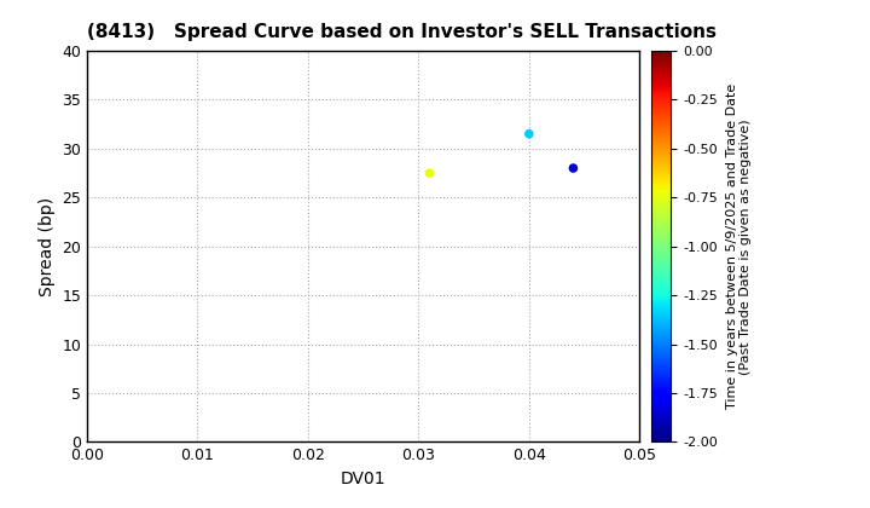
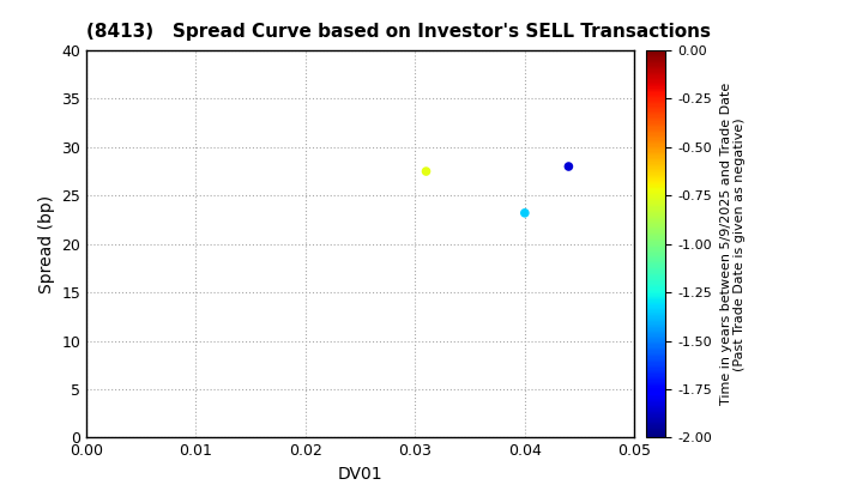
0.04: 31.5 -> 23.2
